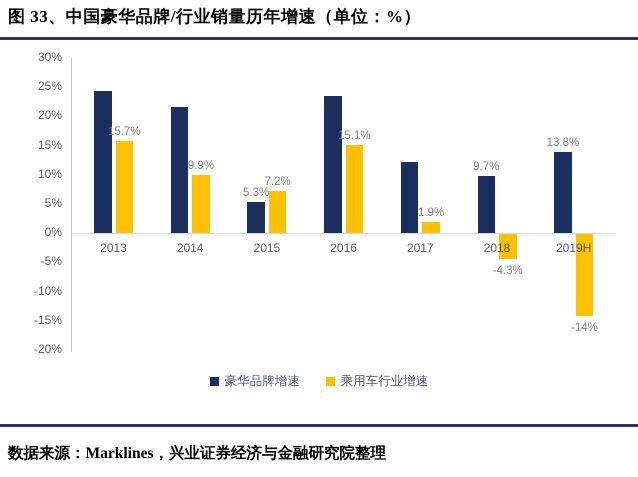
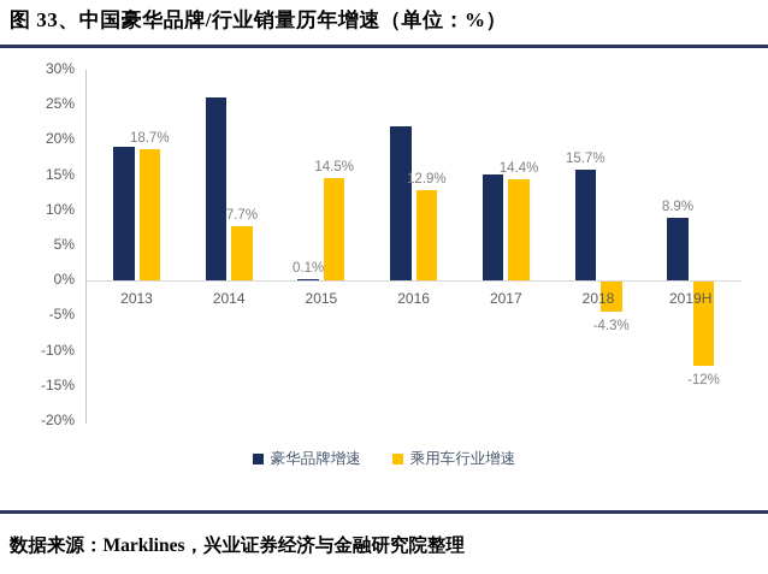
豪华品牌增速/2013: 24% -> 19%
乘用车行业增速/2013: 15.7% -> 18.7%
豪华品牌增速/2014: 22% -> 26%
乘用车行业增速/2014: 9.9% -> 7.7%
豪华品牌增速/2015: 5.3% -> 0.1%
乘用车行业增速/2015: 7.2% -> 14.5%
豪华品牌增速/2016: 24% -> 22%
乘用车行业增速/2016: 15.1% -> 12.9%
豪华品牌增速/2017: 12% -> 15%
乘用车行业增速/2017: 1.9% -> 14.4%
豪华品牌增速/2018: 9.7% -> 15.7%
豪华品牌增速/2019H: 13.8% -> 8.9%
乘用车行业增速/2019H: -14% -> -12%
